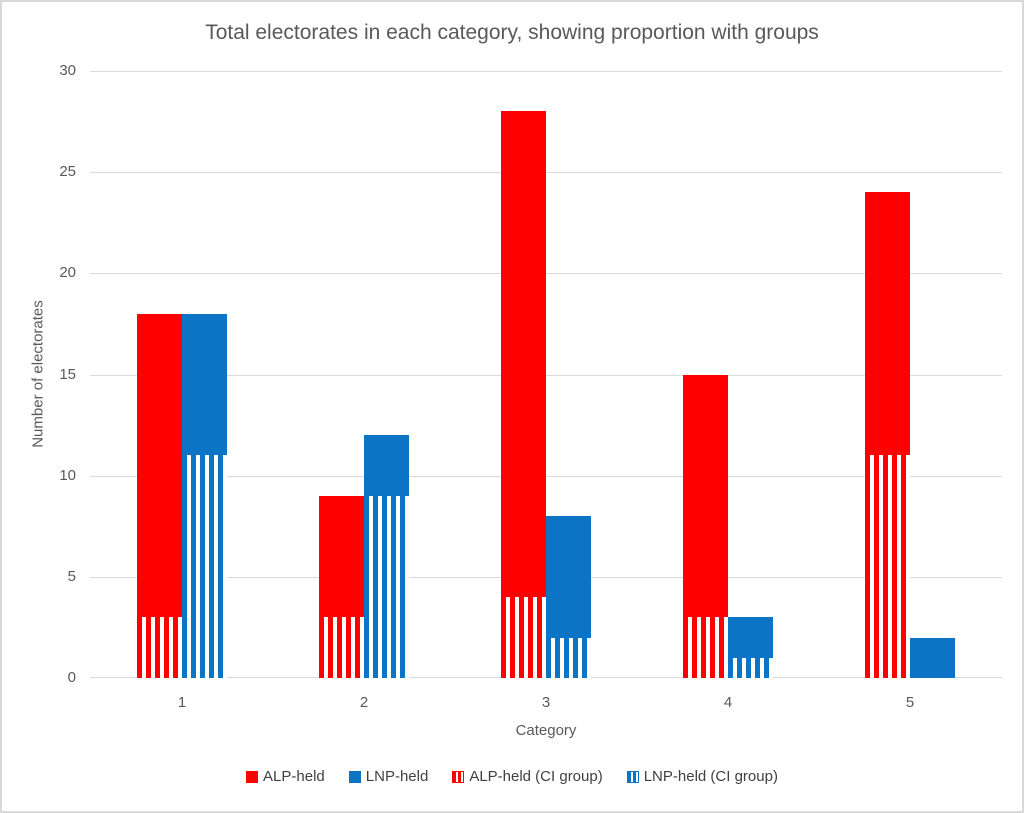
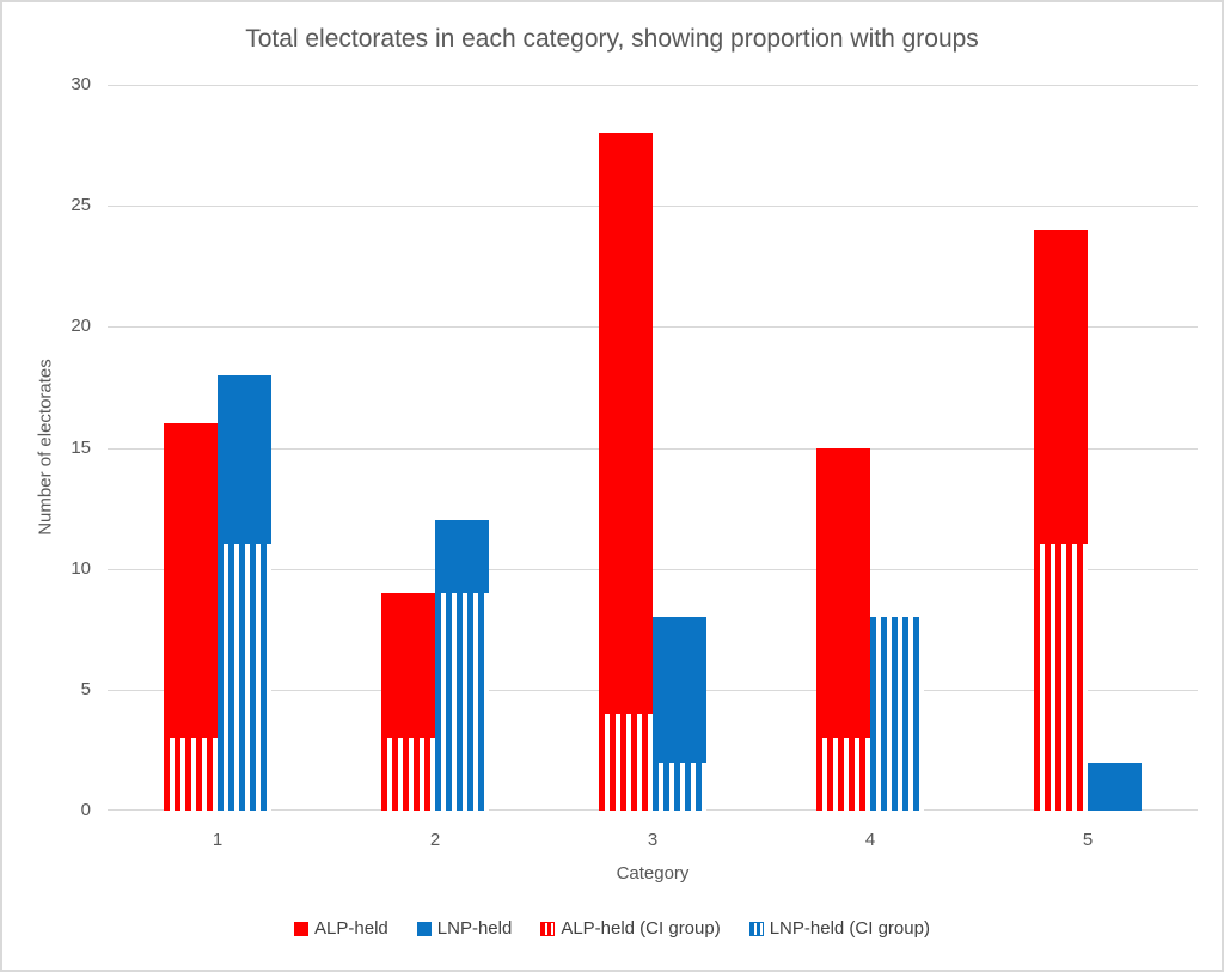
ALP-held/1: 18 -> 16
LNP-held (CI group)/4: 1 -> 8
